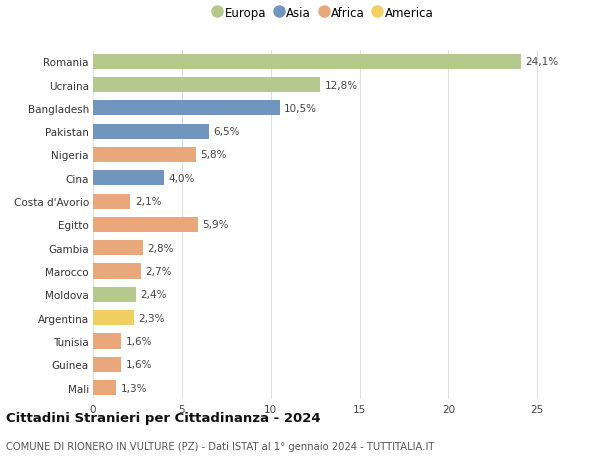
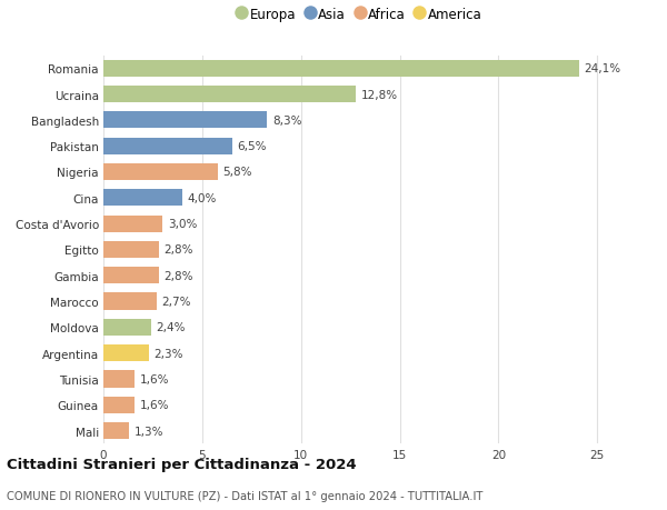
Bangladesh: 10,5% -> 8,3%
Costa d'Avorio: 2,1% -> 3,0%
Egitto: 5,9% -> 2,8%
